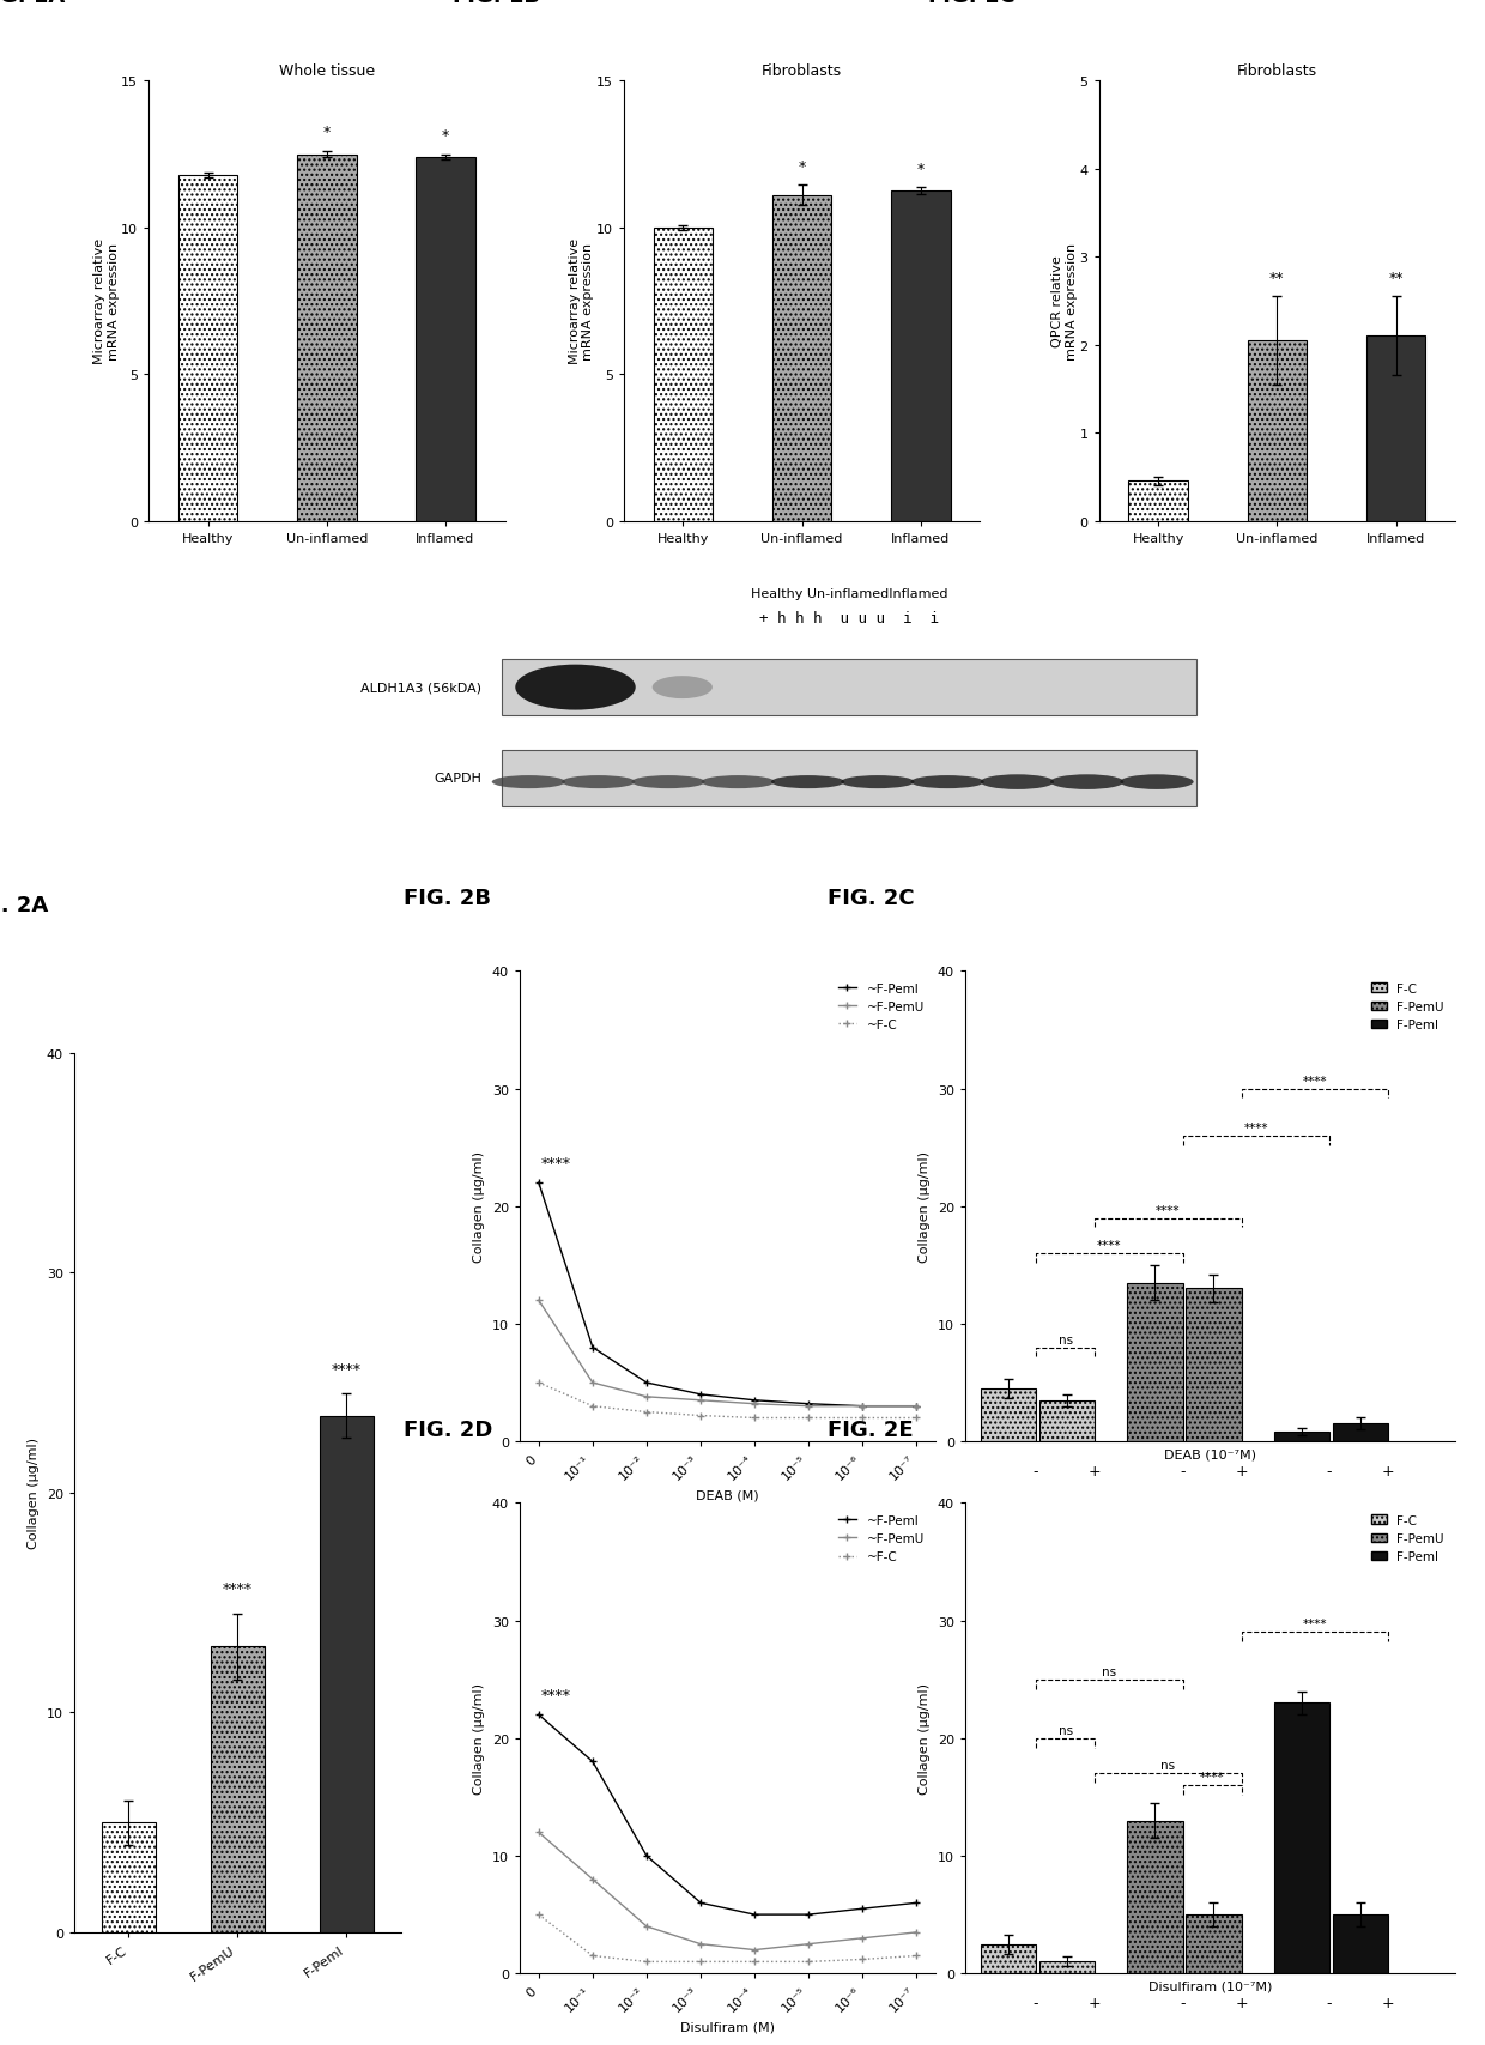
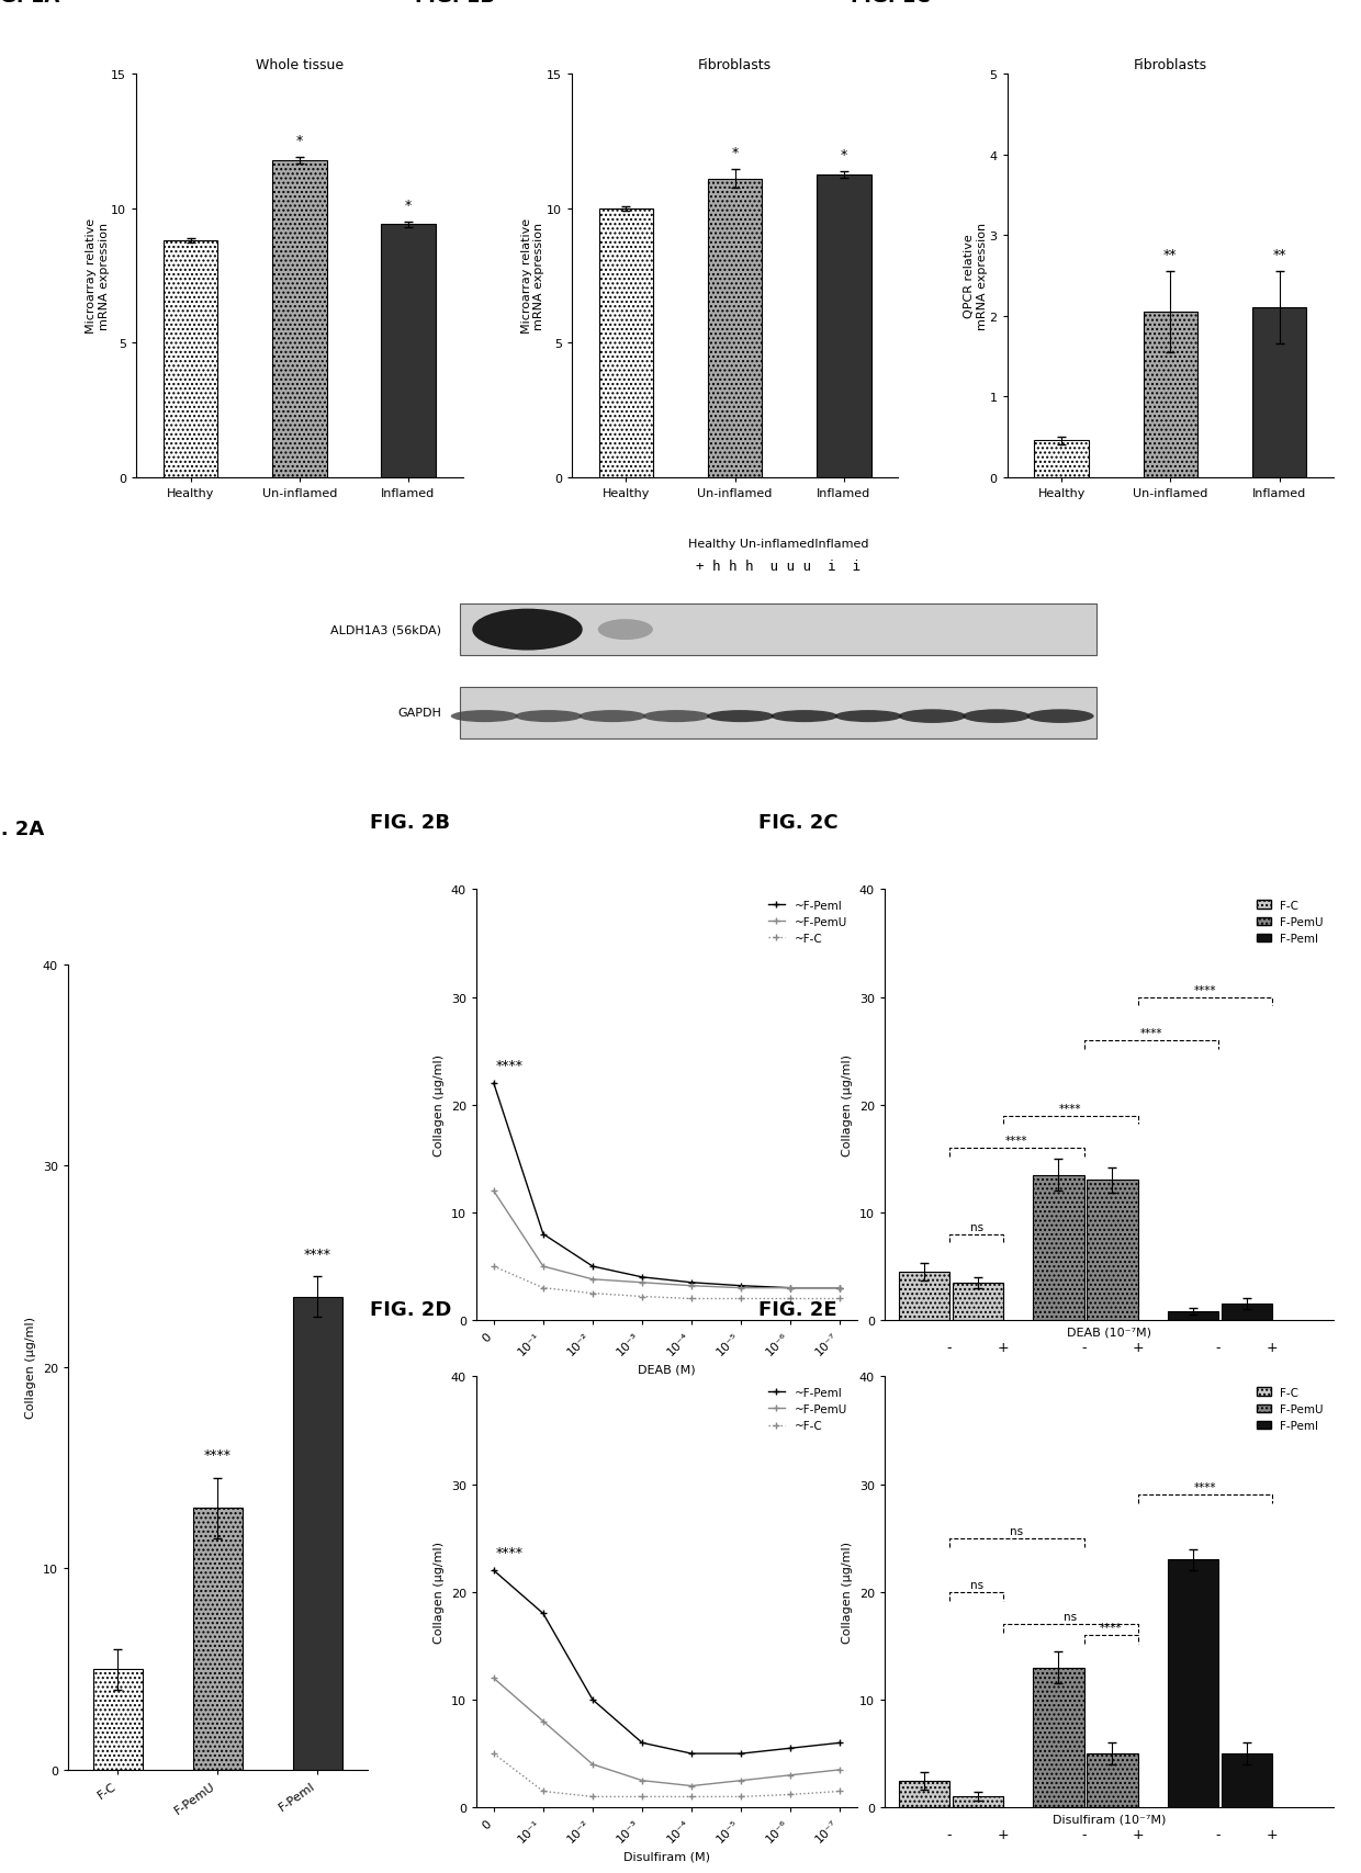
Whole tissue/Healthy: 11.8 -> 8.8
Whole tissue/Un-inflamed: 12.5 -> 11.8
Whole tissue/Inflamed: 12.4 -> 9.4
